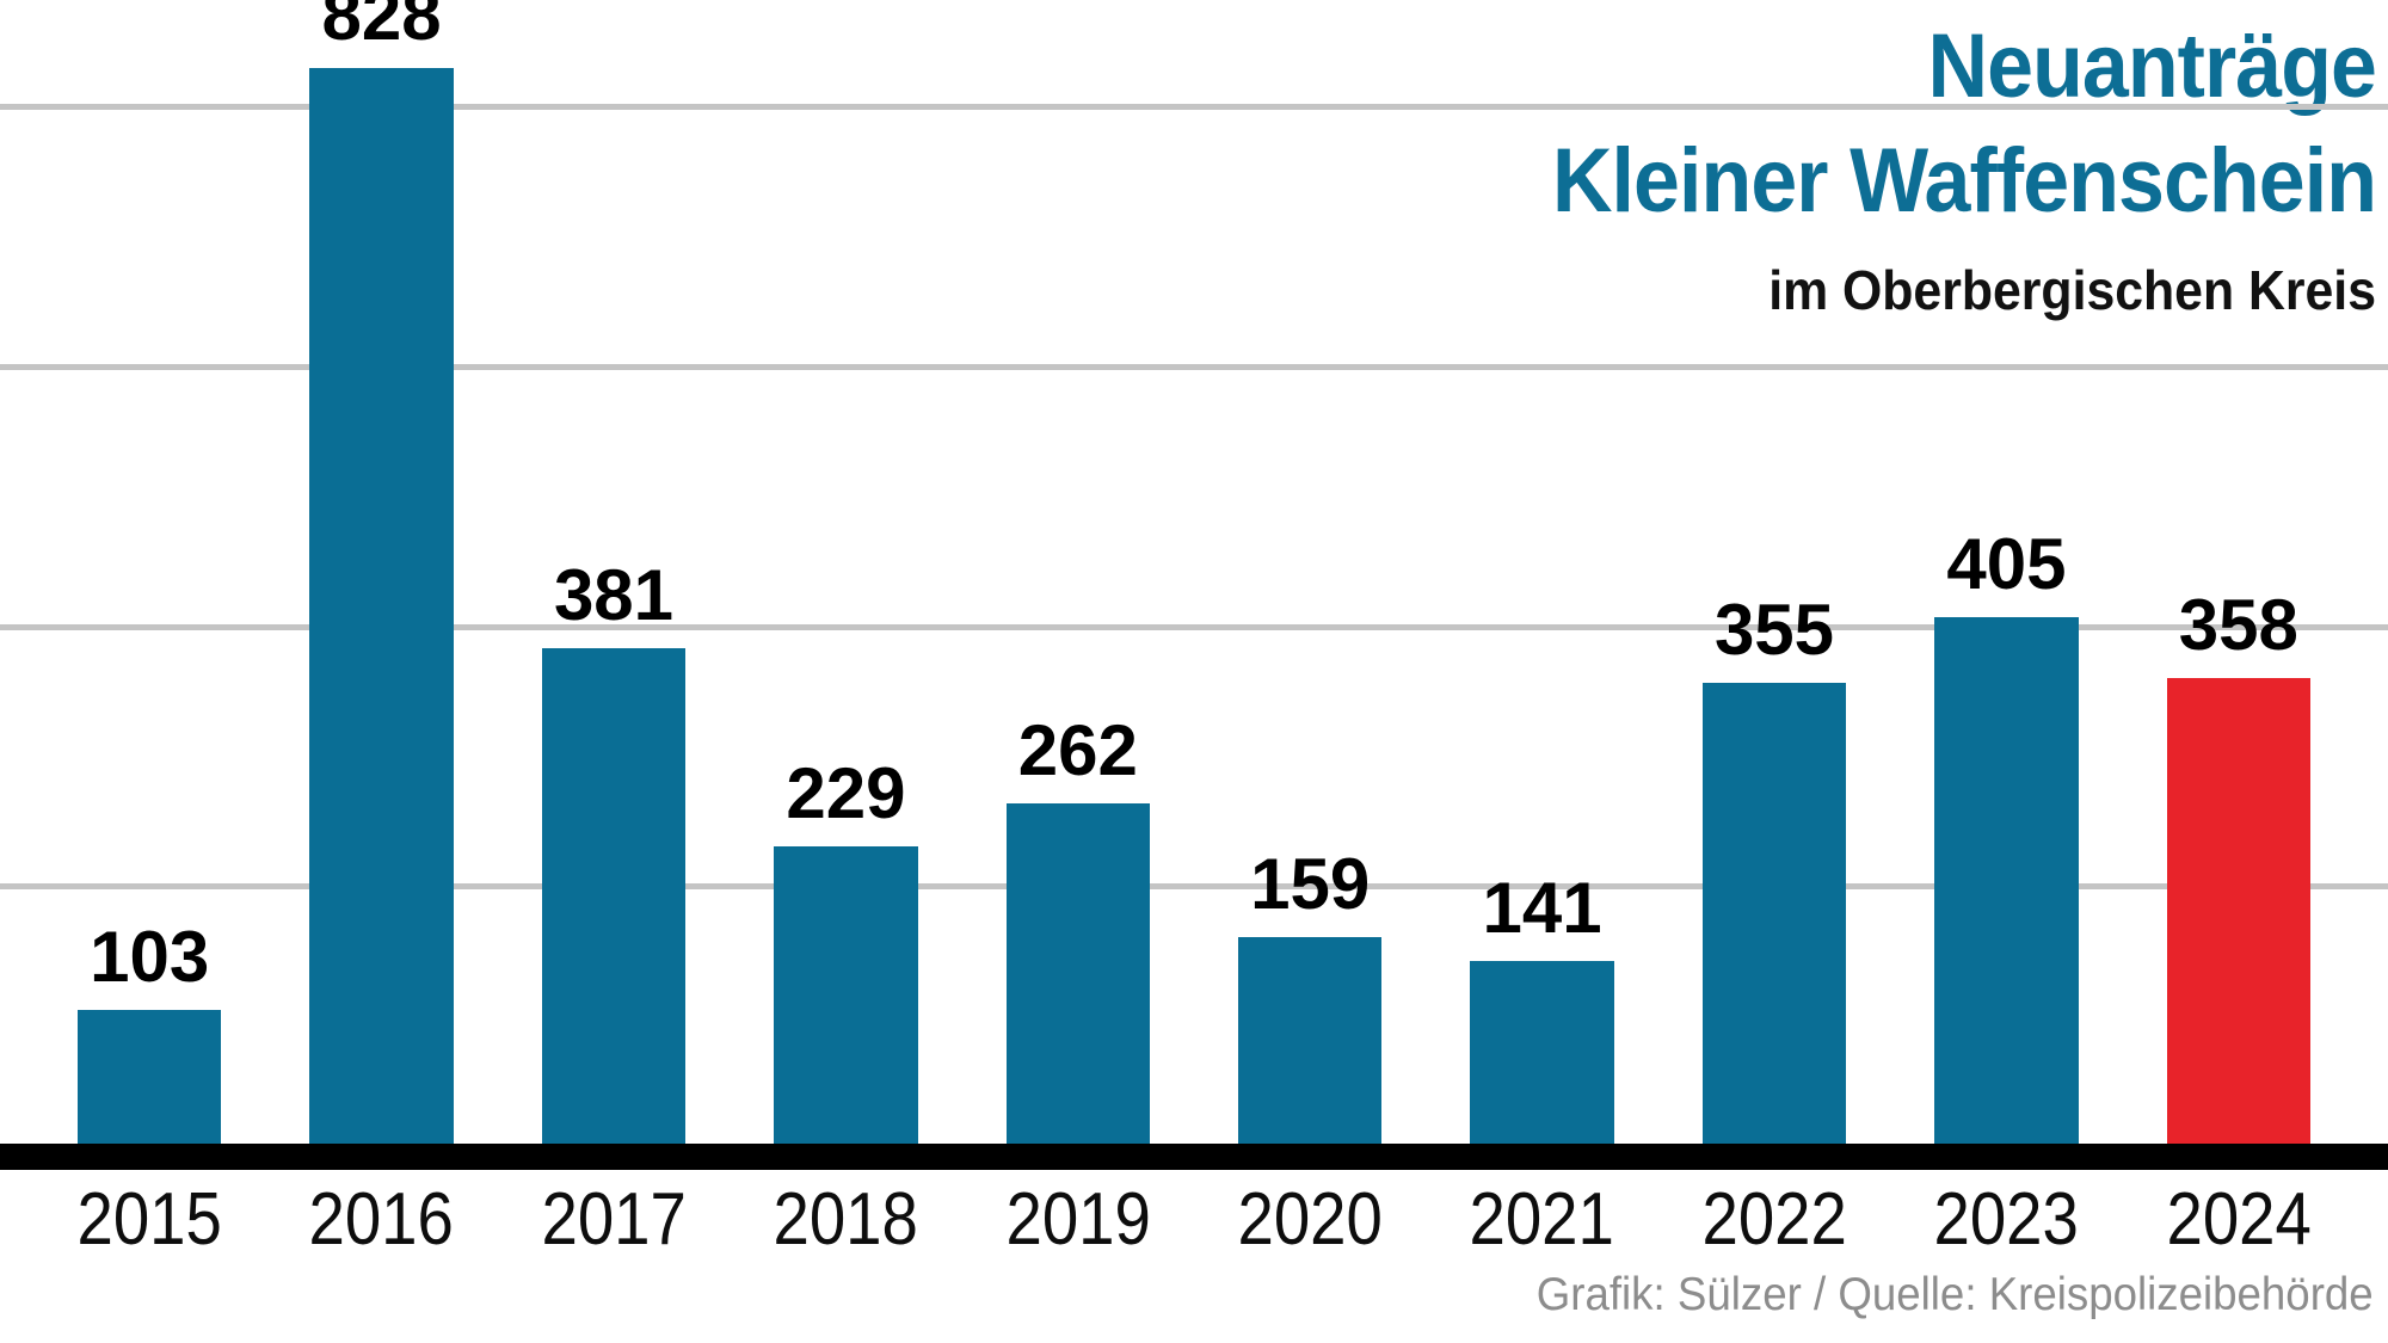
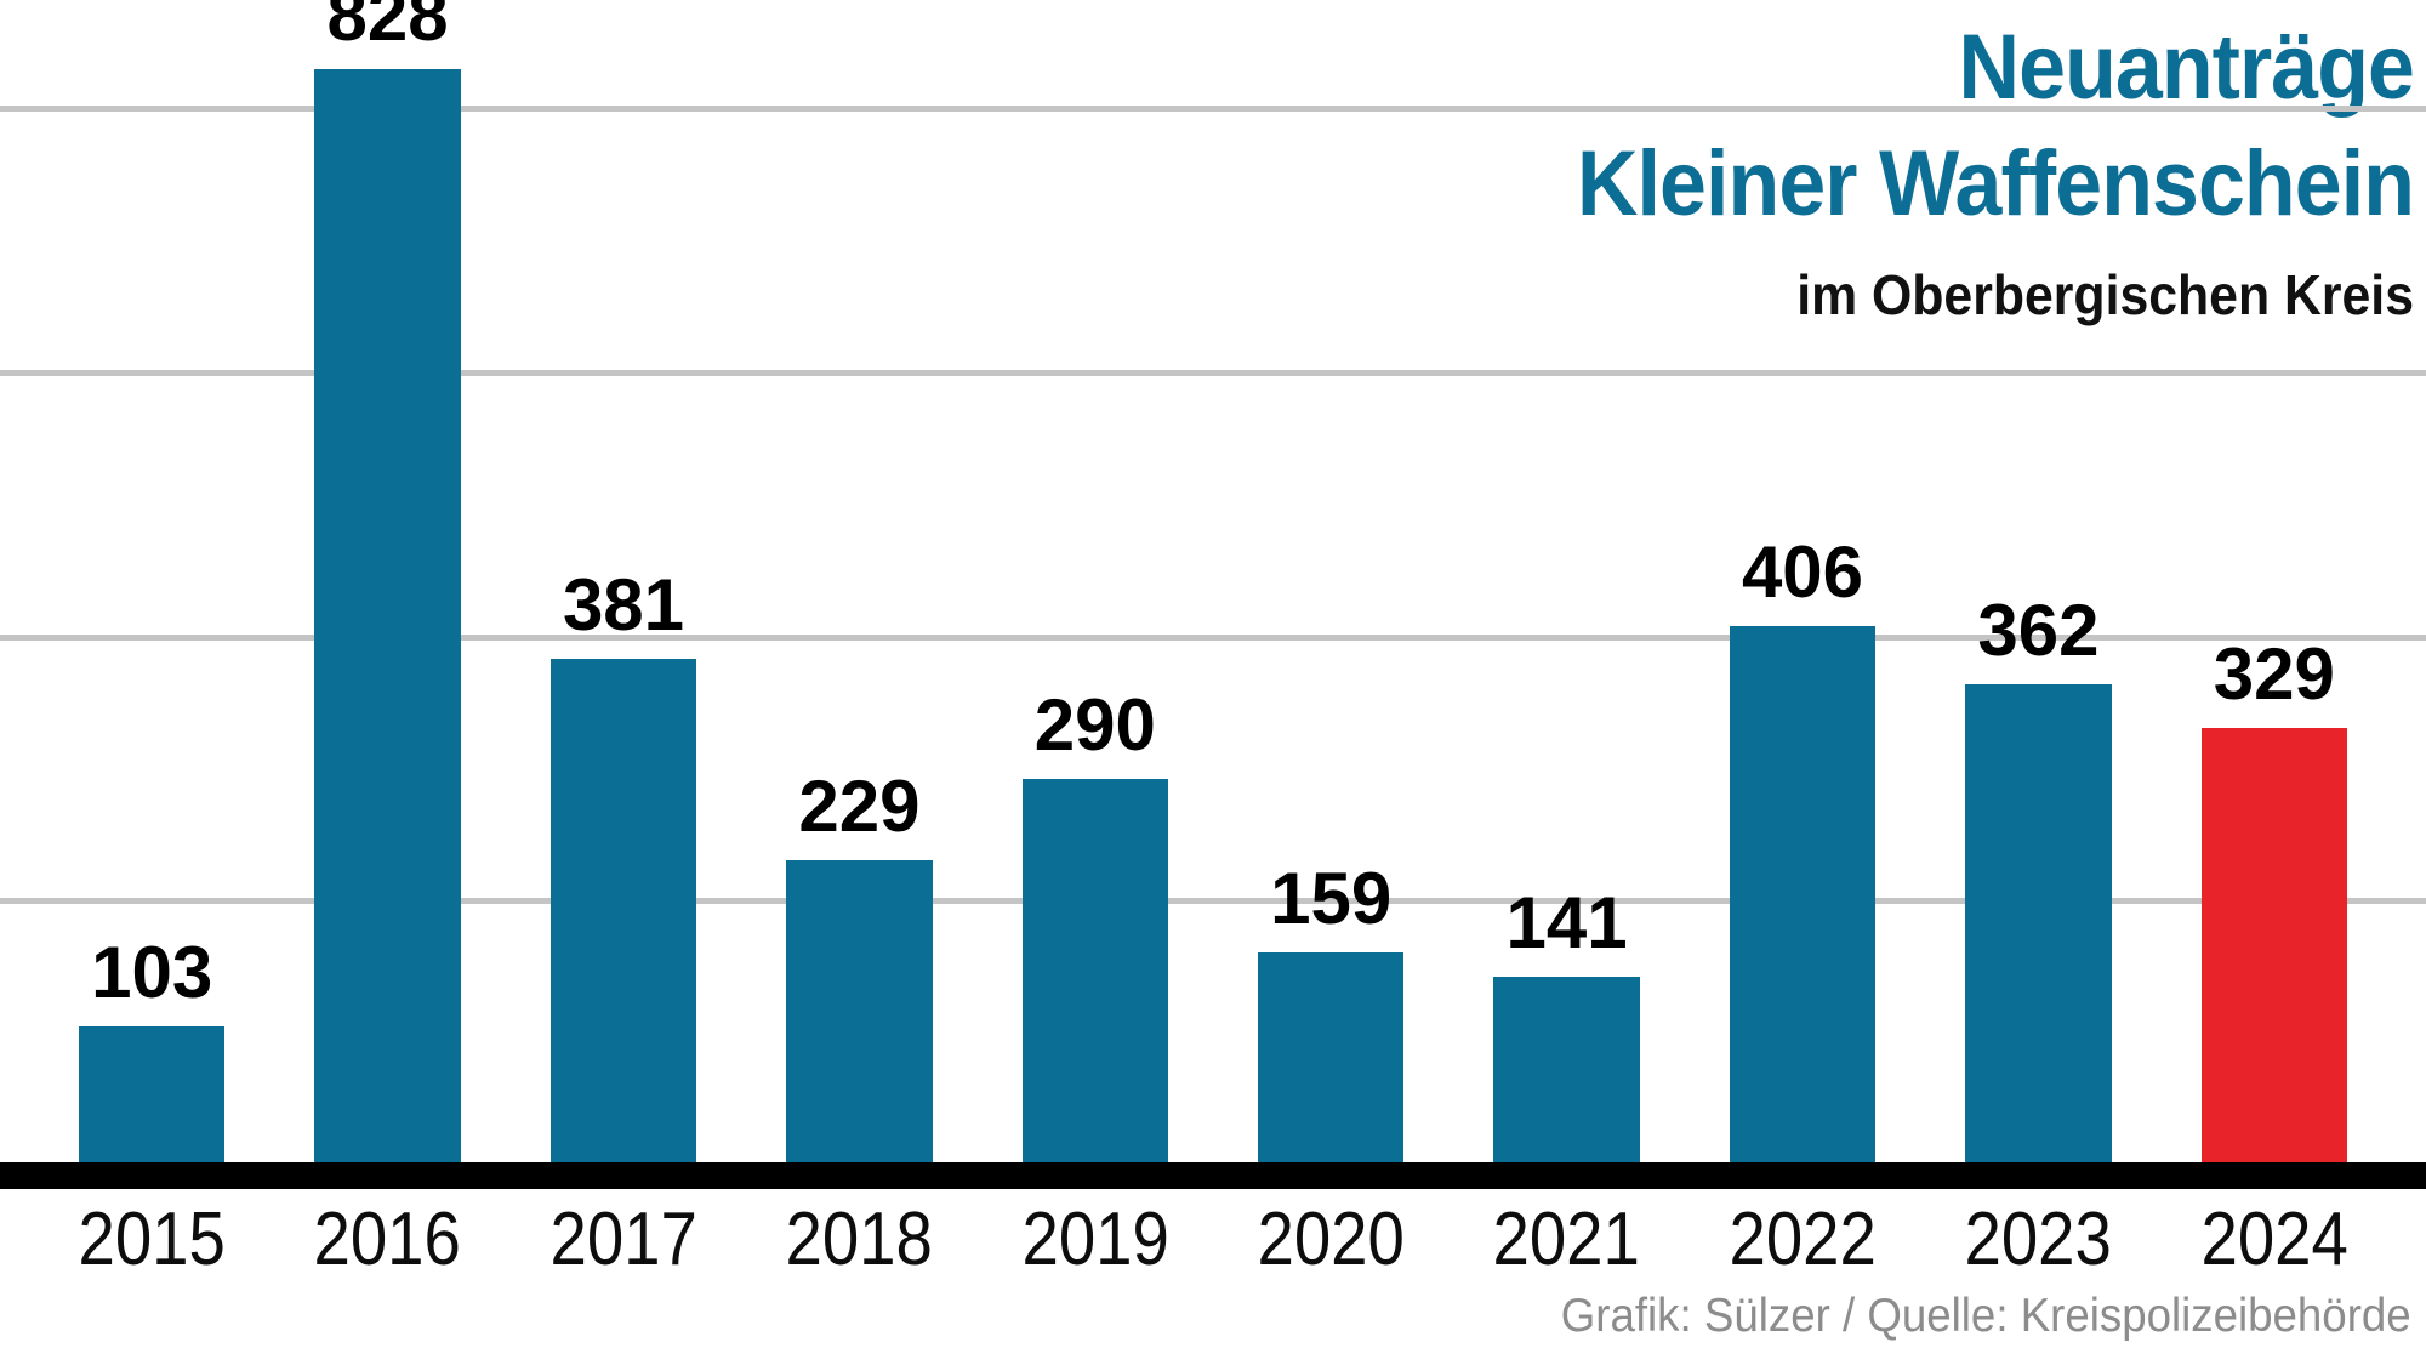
2019: 262 -> 290
2022: 355 -> 406
2023: 405 -> 362
2024: 358 -> 329
